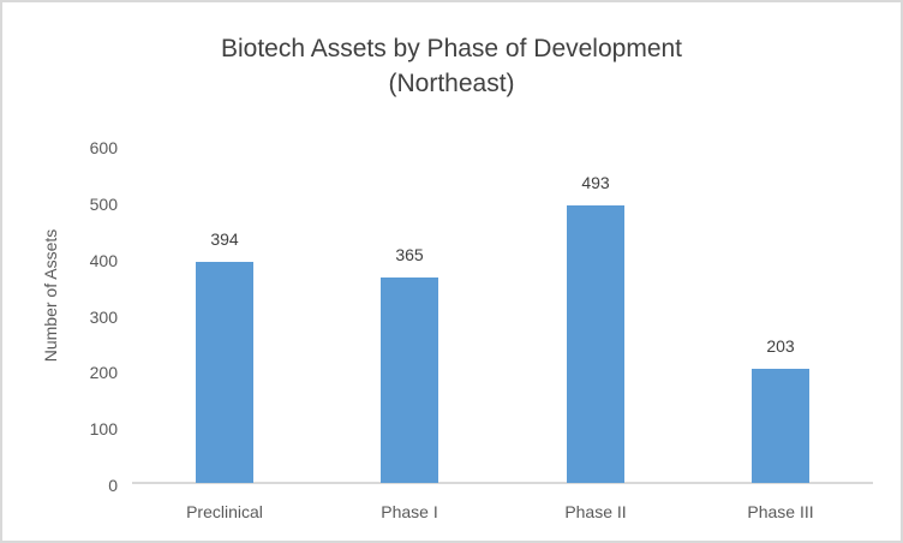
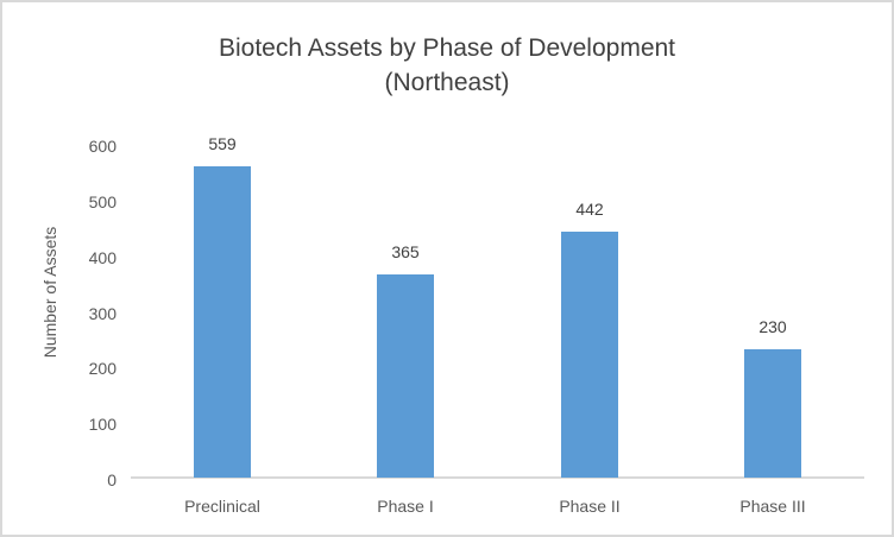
Preclinical: 394 -> 559
Phase II: 493 -> 442
Phase III: 203 -> 230
